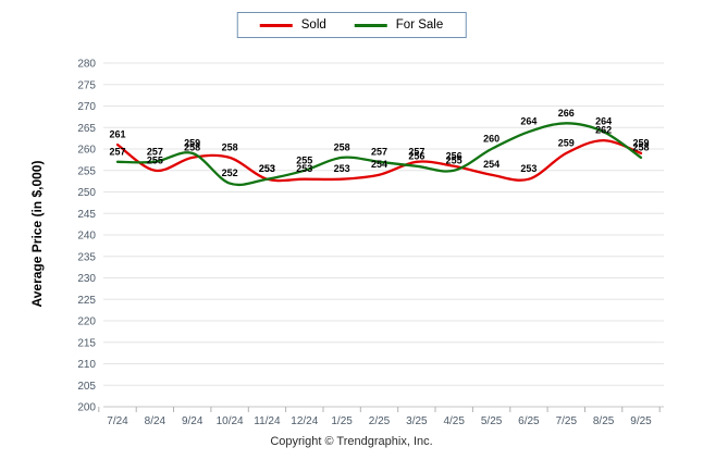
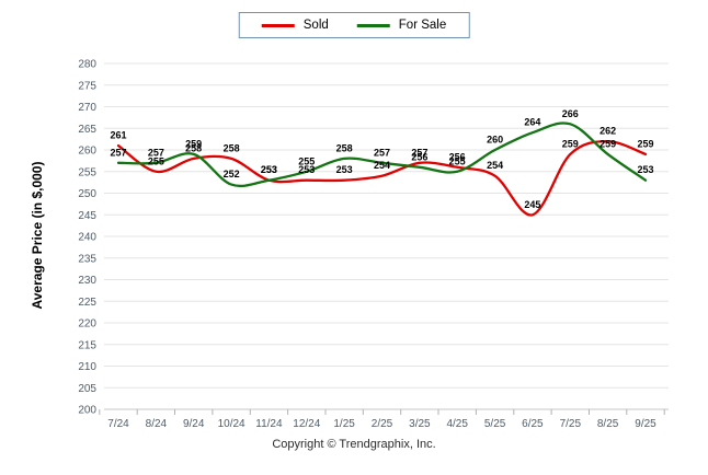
Sold/6/25: 253 -> 245
For Sale/8/25: 264 -> 259
For Sale/9/25: 258 -> 253
